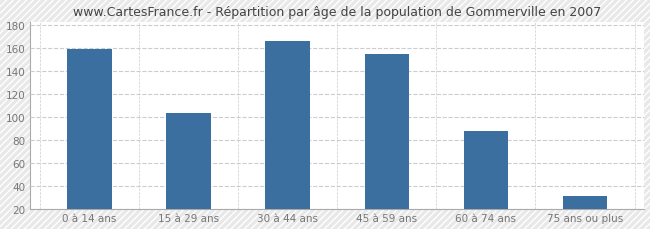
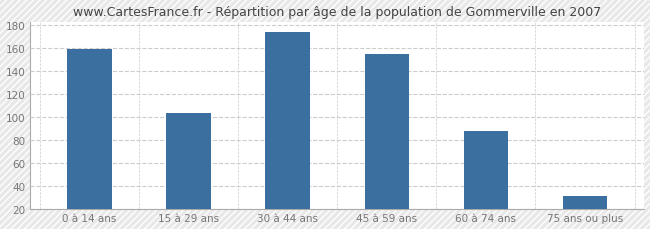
30 à 44 ans: 166 -> 174
